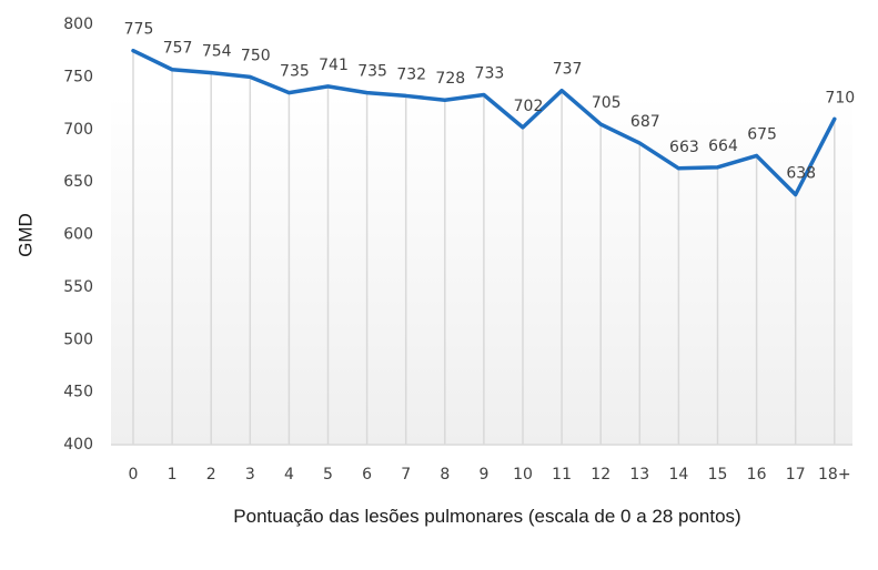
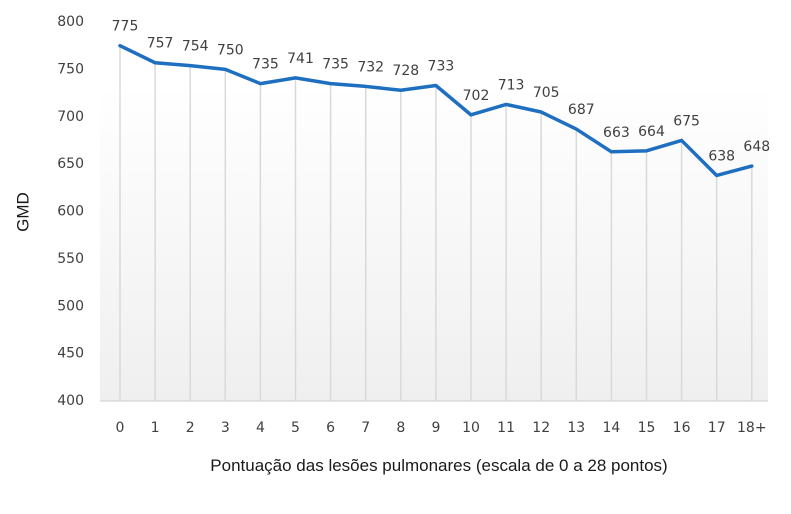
11: 737 -> 713
18+: 710 -> 648
